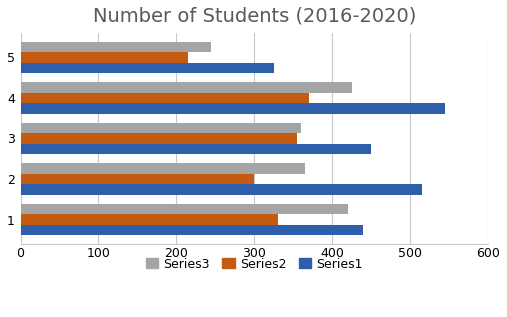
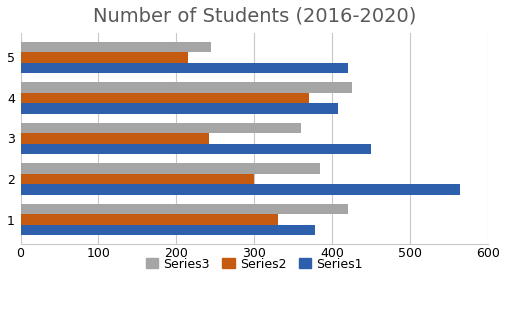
Series1/5: 325 -> 420
Series1/4: 545 -> 408
Series2/3: 355 -> 242
Series3/2: 365 -> 384
Series1/2: 515 -> 564
Series1/1: 440 -> 378
